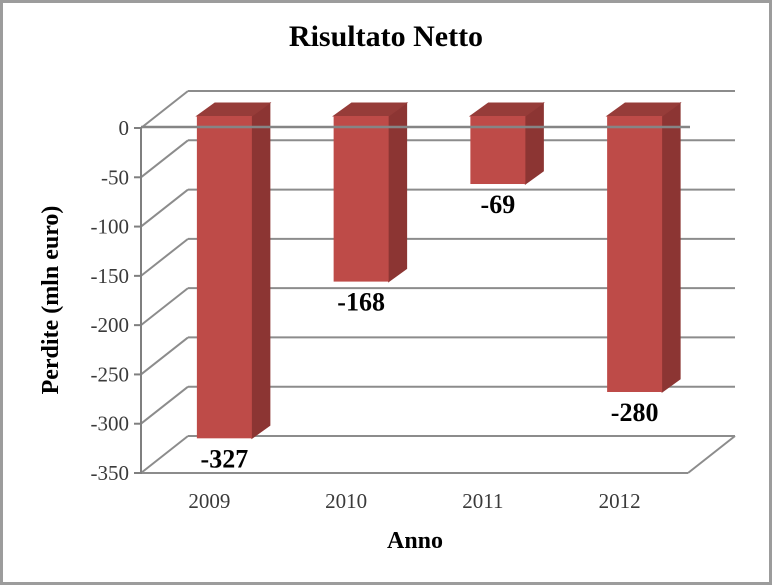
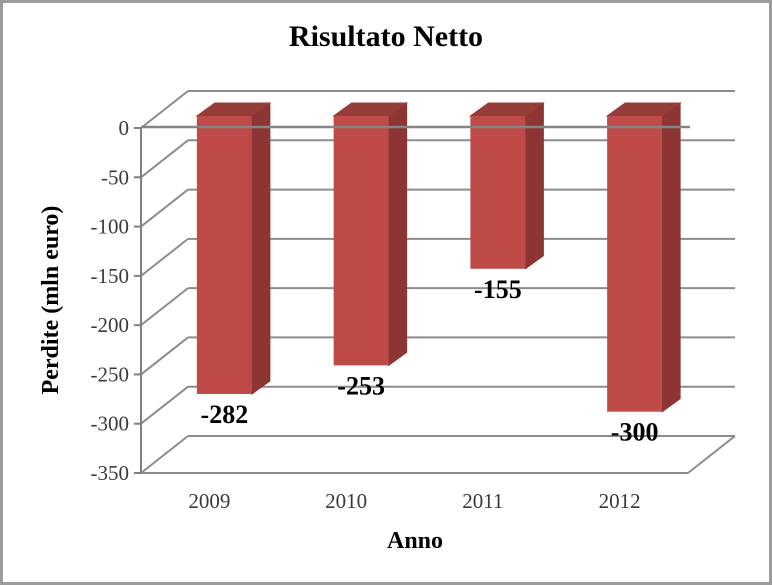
2009: -327 -> -282
2010: -168 -> -253
2011: -69 -> -155
2012: -280 -> -300
